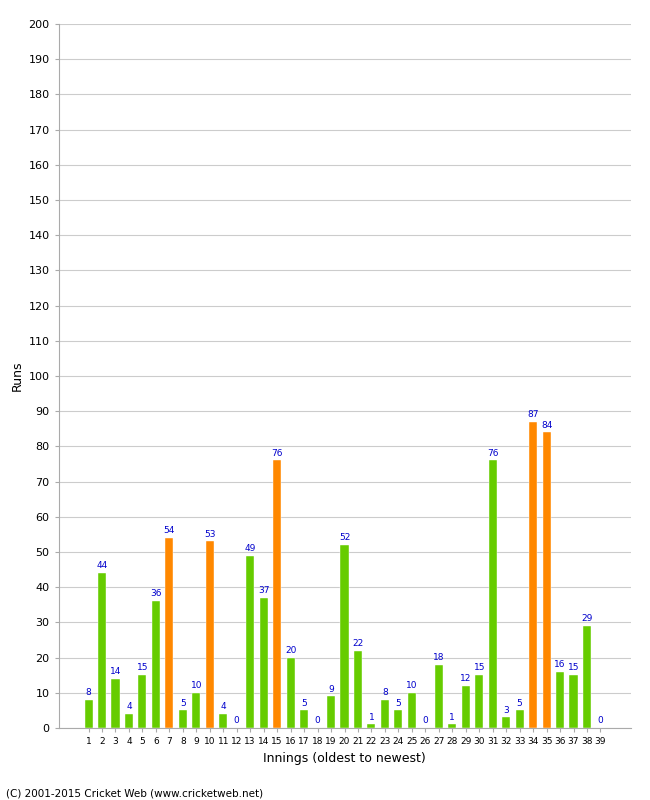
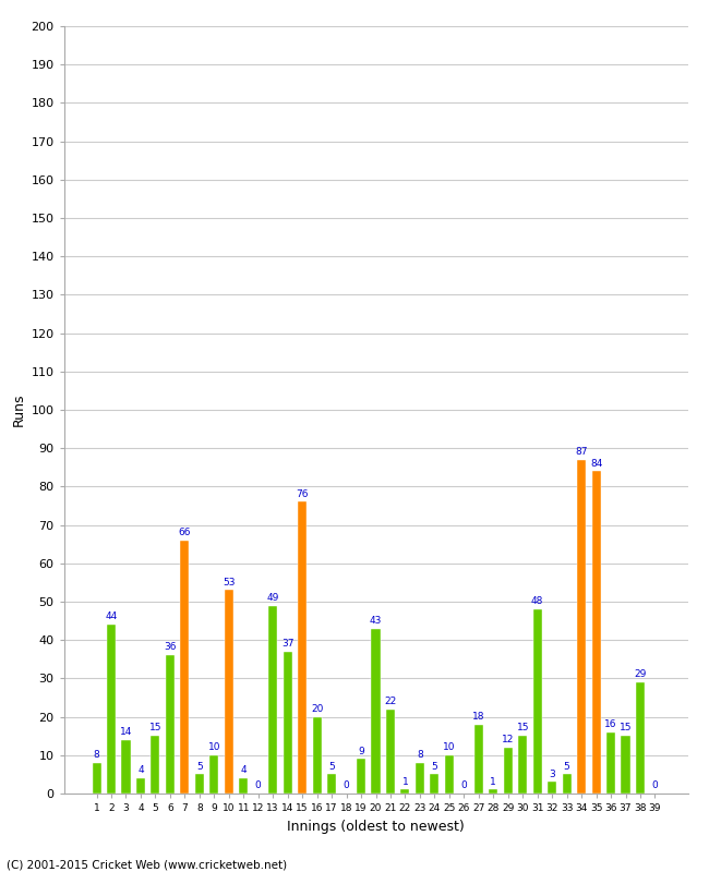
7: 54 -> 66
20: 52 -> 43
31: 76 -> 48
